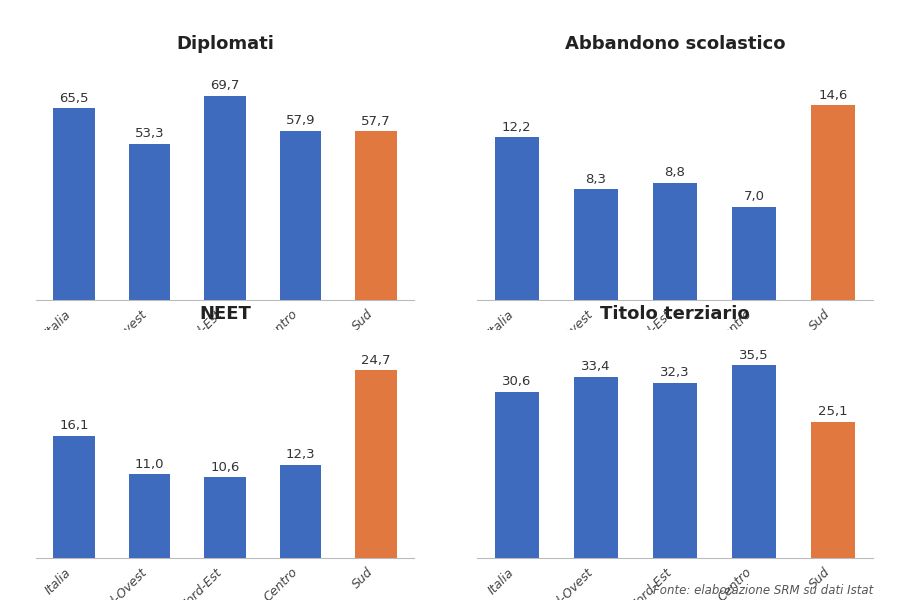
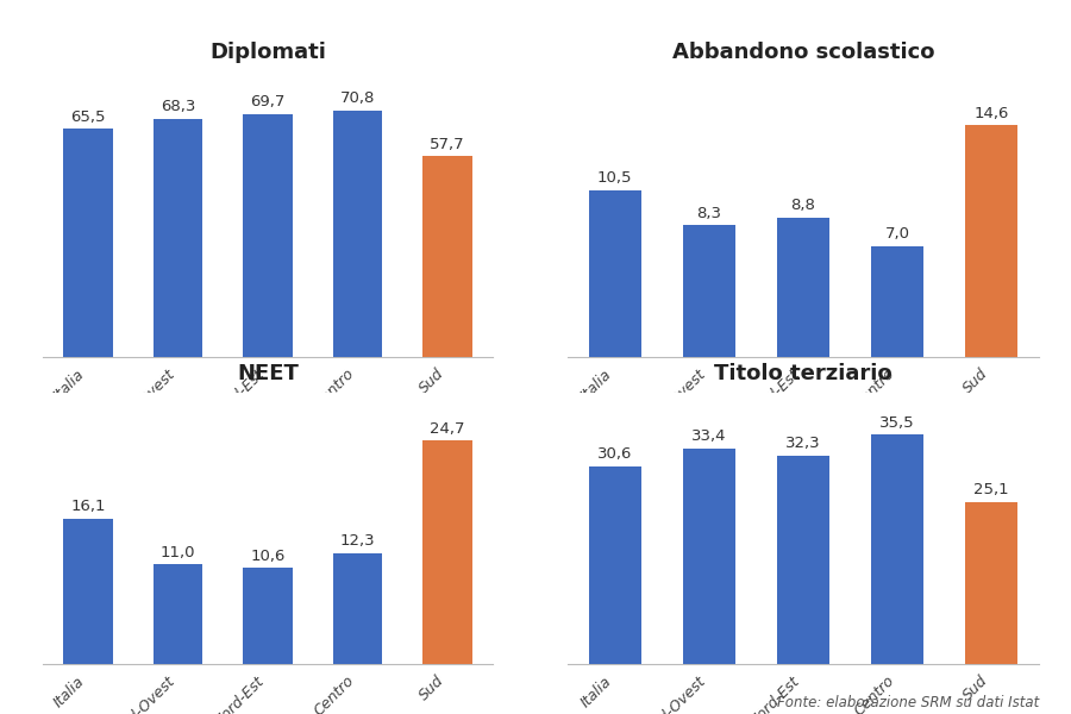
Diplomati/Nord-Ovest: 53,3 -> 68,3
Diplomati/Centro: 57,9 -> 70,8
Abbandono scolastico/Italia: 12,2 -> 10,5
